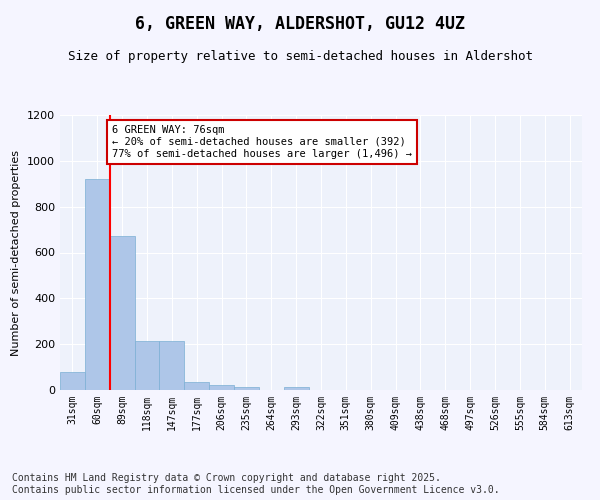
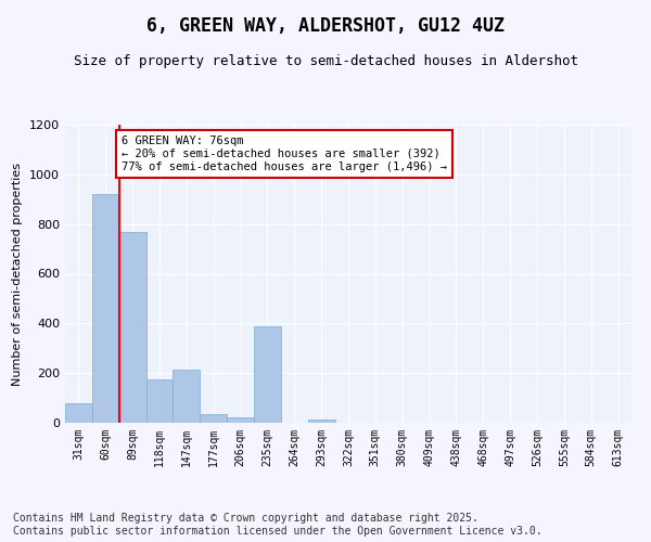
89sqm: 670 -> 770
118sqm: 215 -> 175
235sqm: 15 -> 390
